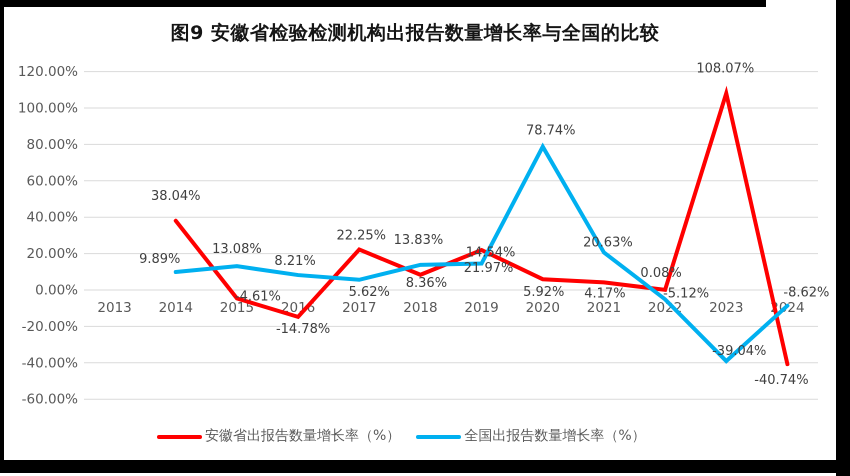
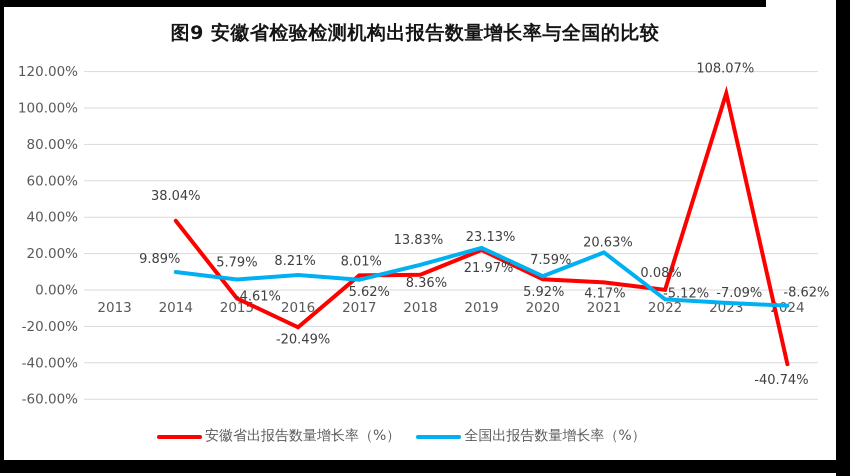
全国出报告数量增长率（%）/2015: 13.08% -> 5.79%
安徽省出报告数量增长率（%）/2016: -14.78% -> -20.49%
安徽省出报告数量增长率（%）/2017: 22.25% -> 8.01%
全国出报告数量增长率（%）/2019: 14.54% -> 23.13%
全国出报告数量增长率（%）/2020: 78.74% -> 7.59%
全国出报告数量增长率（%）/2023: -39.04% -> -7.09%
